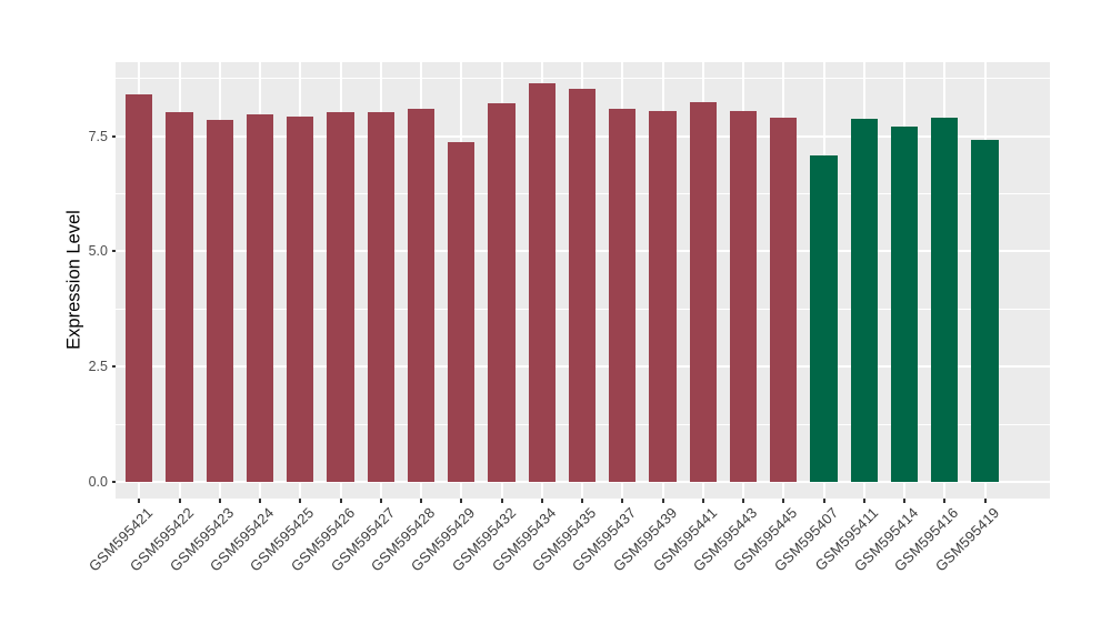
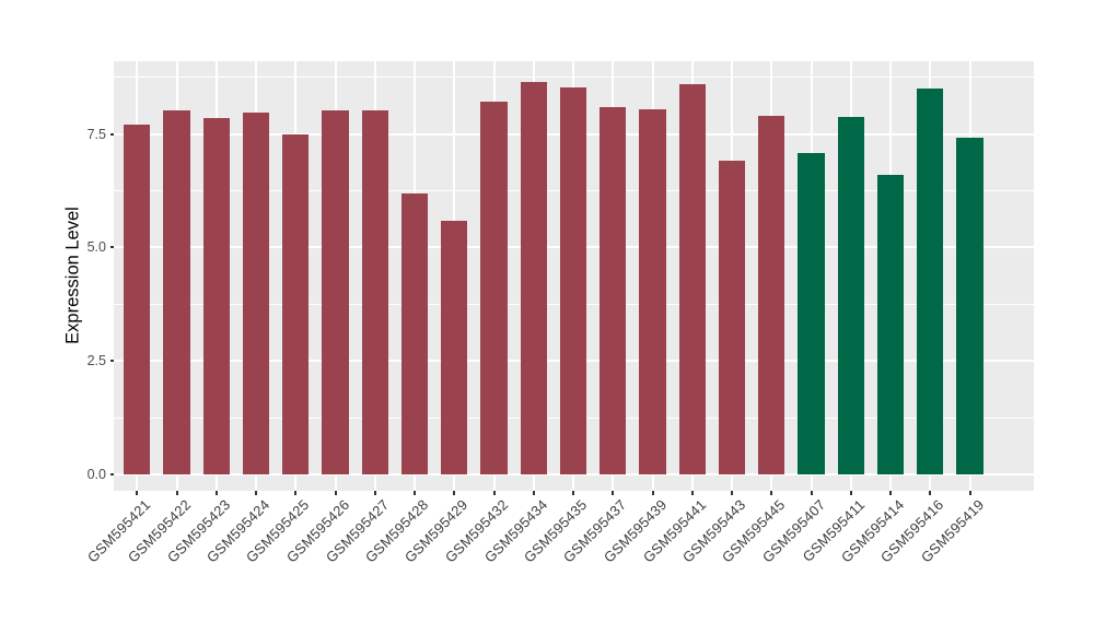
GSM595421: 8.4 -> 7.7
GSM595425: 7.9 -> 7.5
GSM595428: 8.1 -> 6.2
GSM595429: 7.4 -> 5.6
GSM595441: 8.2 -> 8.6
GSM595443: 8.1 -> 6.9
GSM595414: 7.7 -> 6.6
GSM595416: 7.9 -> 8.5
